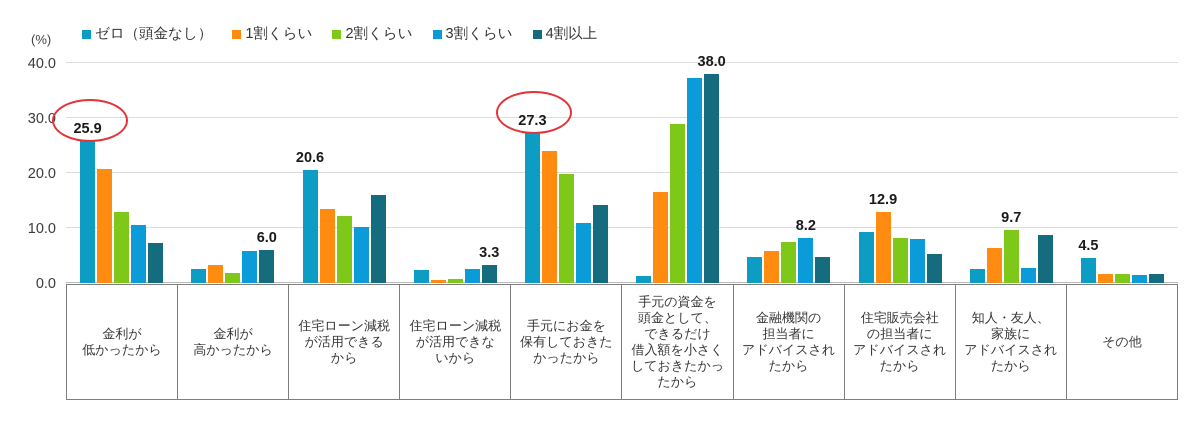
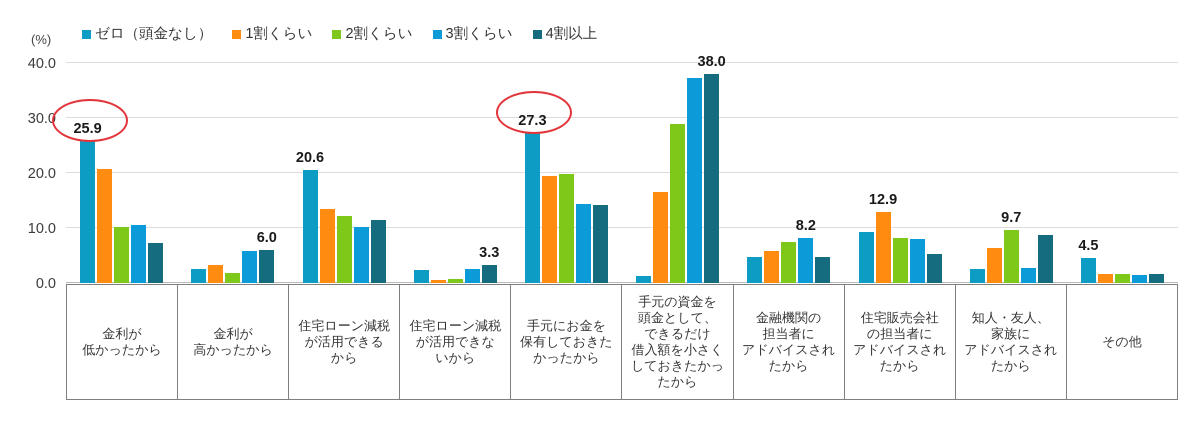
2割くらい/金利が 低かったから: 13 -> 10
4割以上/住宅ローン減税 が活用できる から: 16 -> 12
1割くらい/手元にお金を 保有しておきた かったから: 24 -> 20
3割くらい/手元にお金を 保有しておきた かったから: 11 -> 14
